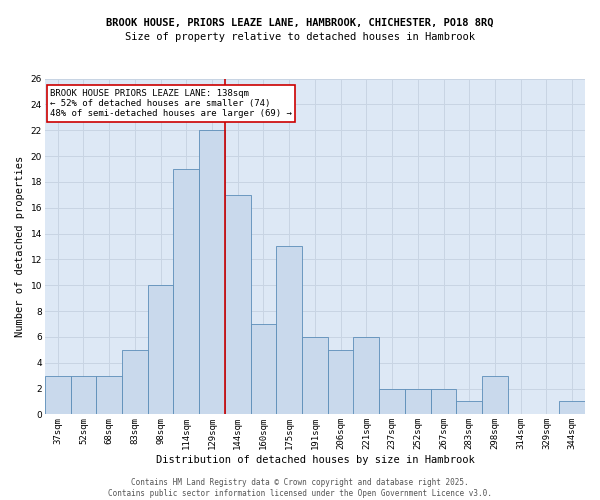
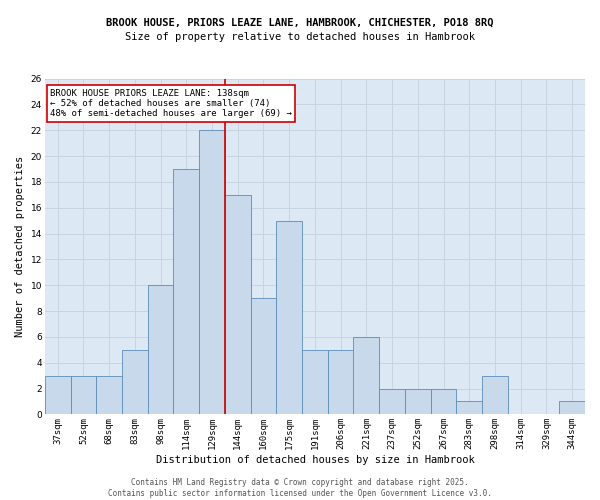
160sqm: 7 -> 9
175sqm: 13 -> 15
191sqm: 6 -> 5
